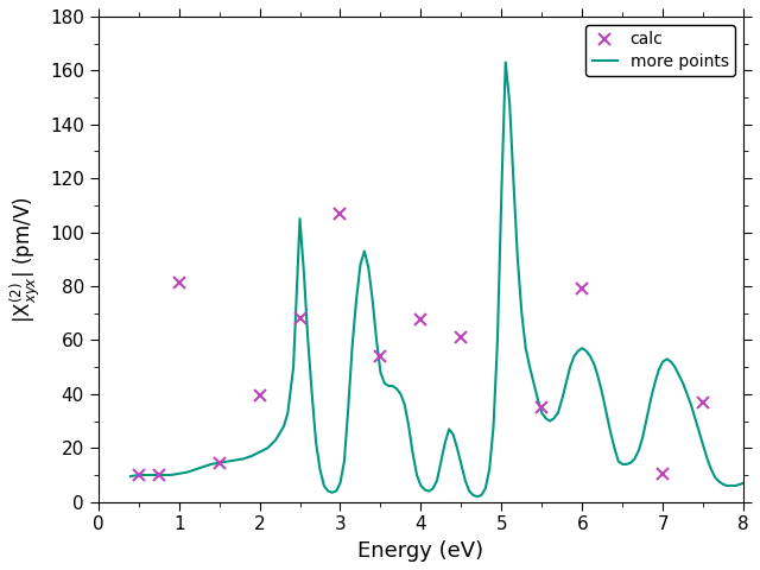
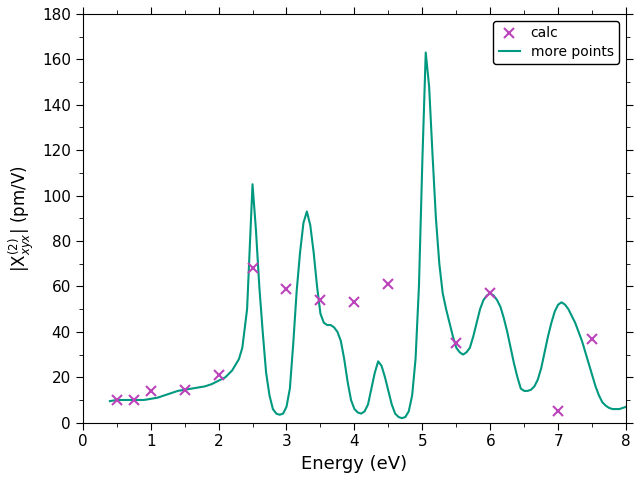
calc/1: 81.5 -> 14.0
calc/2: 39.5 -> 21.0
calc/3: 107.0 -> 59.0
calc/4: 67.5 -> 53.0
calc/6: 79.0 -> 57.0
calc/7: 10.5 -> 5.0
